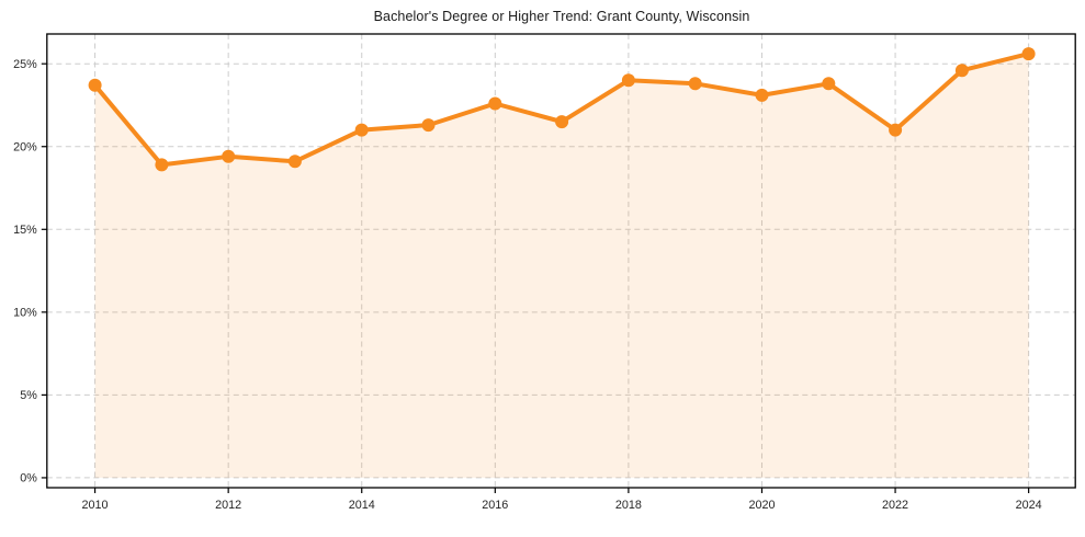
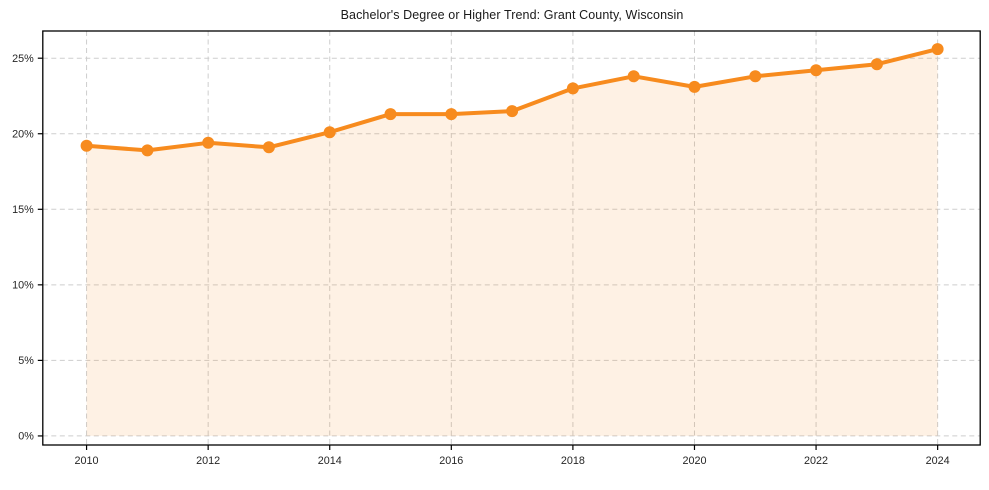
2010: 23.7% -> 19.2%
2014: 21.0% -> 20.1%
2016: 22.6% -> 21.3%
2018: 24.0% -> 23.0%
2022: 21.0% -> 24.2%
